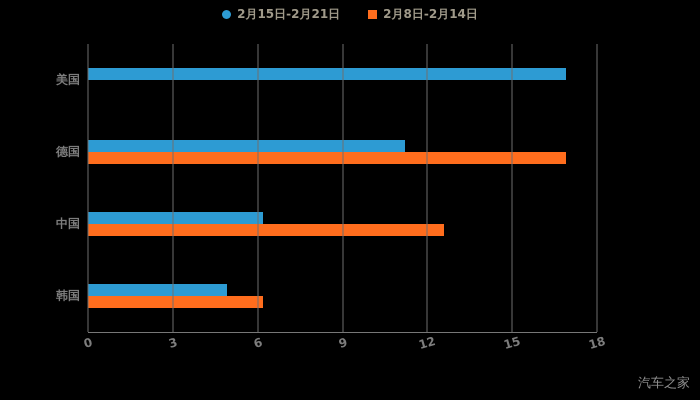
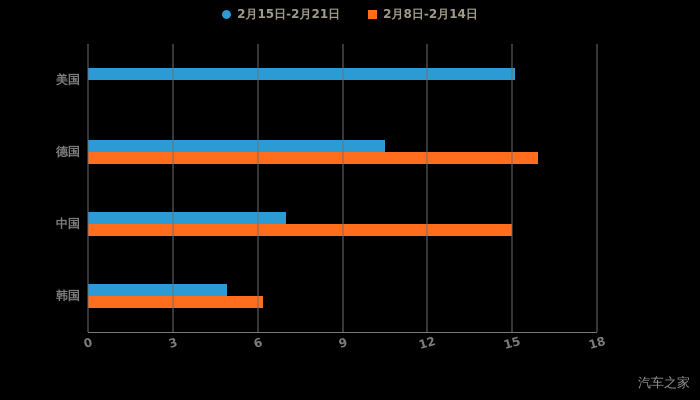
2月15日-2月21日/美国: 16.9 -> 15.1
2月15日-2月21日/德国: 11.2 -> 10.5
2月8日-2月14日/德国: 16.9 -> 15.9
2月15日-2月21日/中国: 6.2 -> 7.0
2月8日-2月14日/中国: 12.6 -> 15.0
